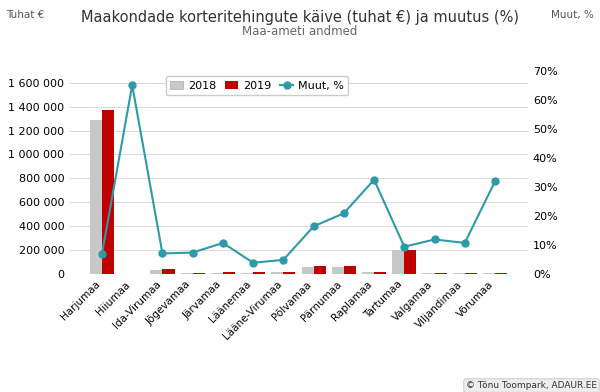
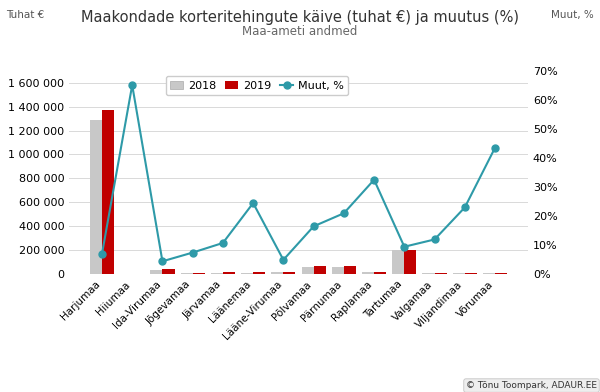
Muut, %/Ida-Virumaa: 7.2% -> 4.5%
Muut, %/Läänemaa: 4.0% -> 24.5%
Muut, %/Viljandimaa: 10.8% -> 23.0%
Muut, %/Võrumaa: 32.0% -> 43.5%
